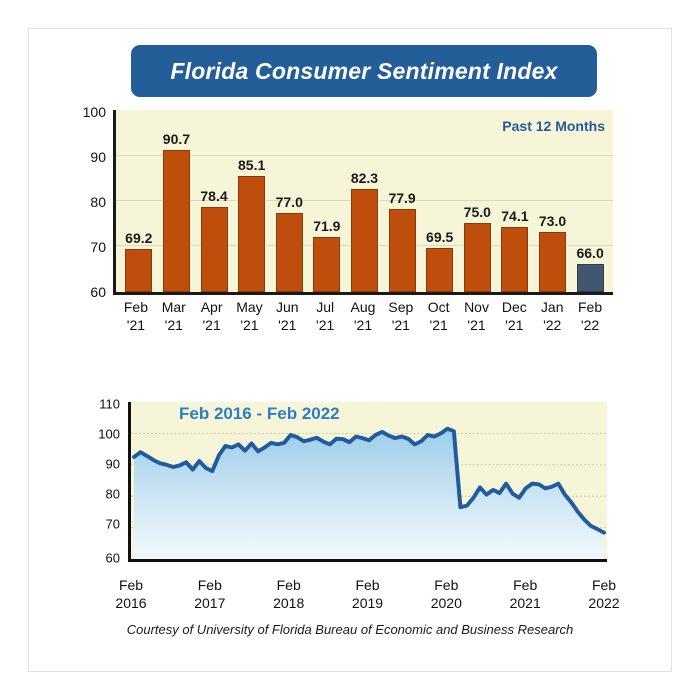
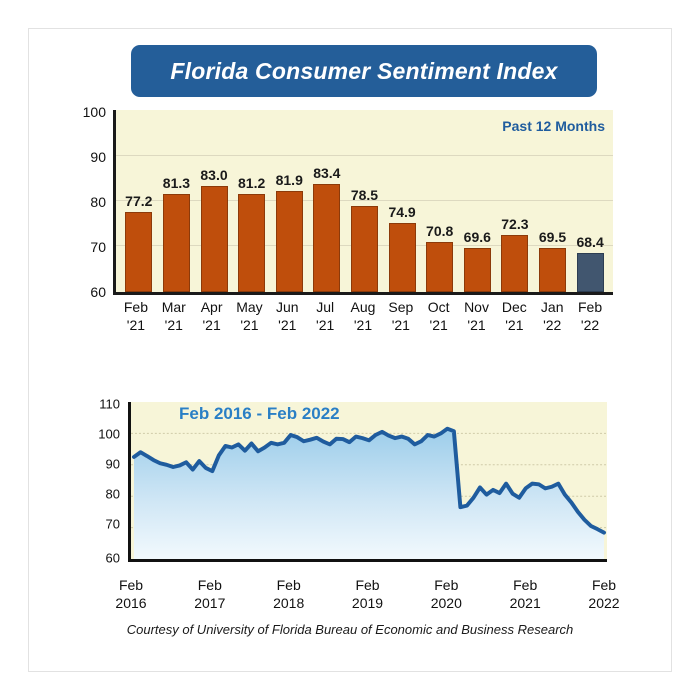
Florida Consumer Sentiment Index/Feb '21: 69.2 -> 77.2
Florida Consumer Sentiment Index/Mar '21: 90.7 -> 81.3
Florida Consumer Sentiment Index/Apr '21: 78.4 -> 83.0
Florida Consumer Sentiment Index/May '21: 85.1 -> 81.2
Florida Consumer Sentiment Index/Jun '21: 77.0 -> 81.9
Florida Consumer Sentiment Index/Jul '21: 71.9 -> 83.4
Florida Consumer Sentiment Index/Aug '21: 82.3 -> 78.5
Florida Consumer Sentiment Index/Sep '21: 77.9 -> 74.9
Florida Consumer Sentiment Index/Oct '21: 69.5 -> 70.8
Florida Consumer Sentiment Index/Nov '21: 75.0 -> 69.6
Florida Consumer Sentiment Index/Dec '21: 74.1 -> 72.3
Florida Consumer Sentiment Index/Jan '22: 73.0 -> 69.5
Florida Consumer Sentiment Index/Feb '22: 66.0 -> 68.4
